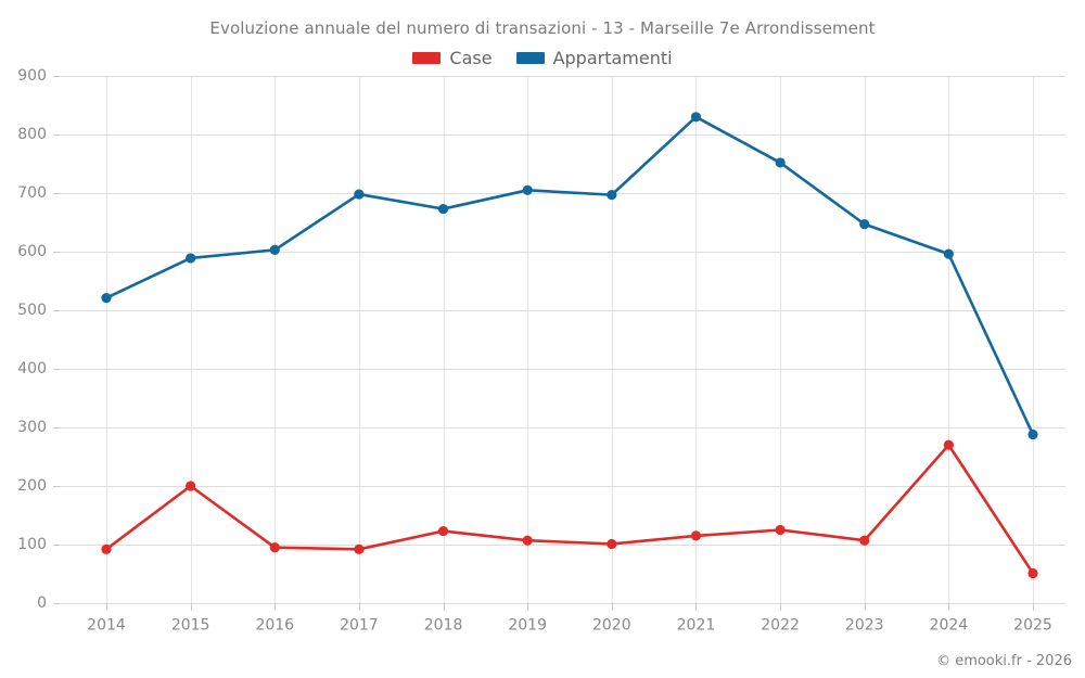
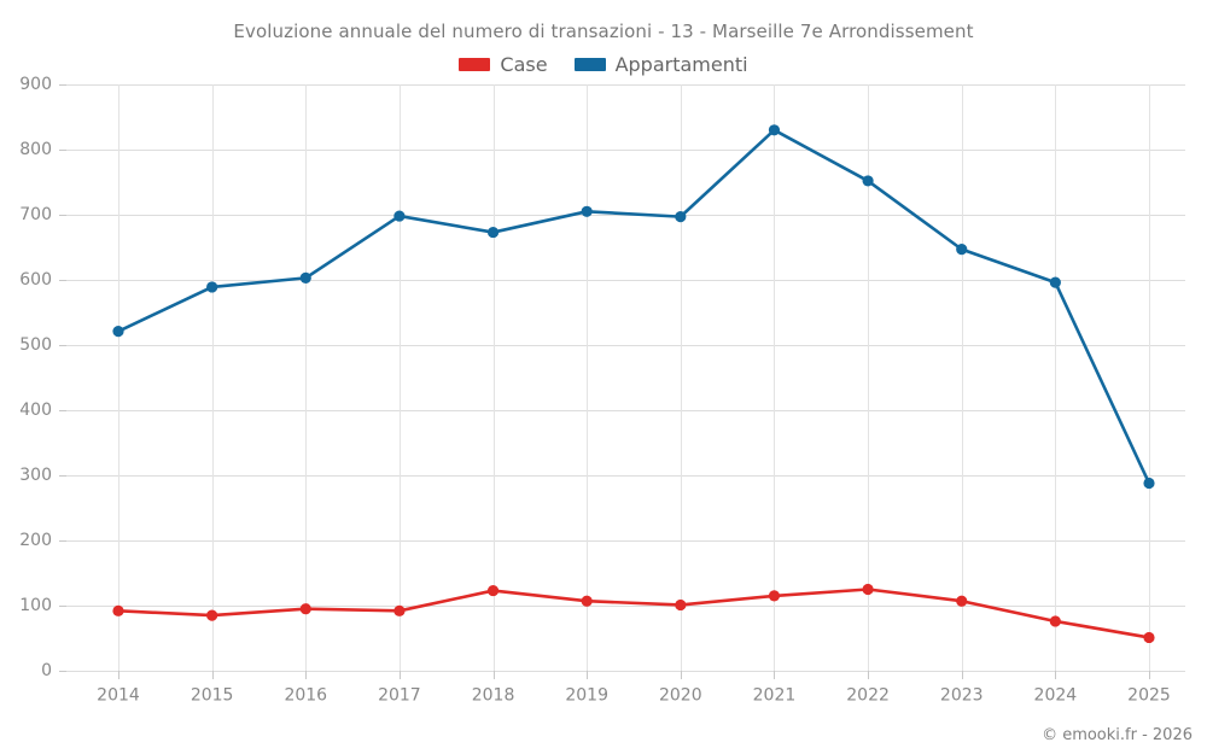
Case/2015: 200 -> 80
Case/2024: 270 -> 80
